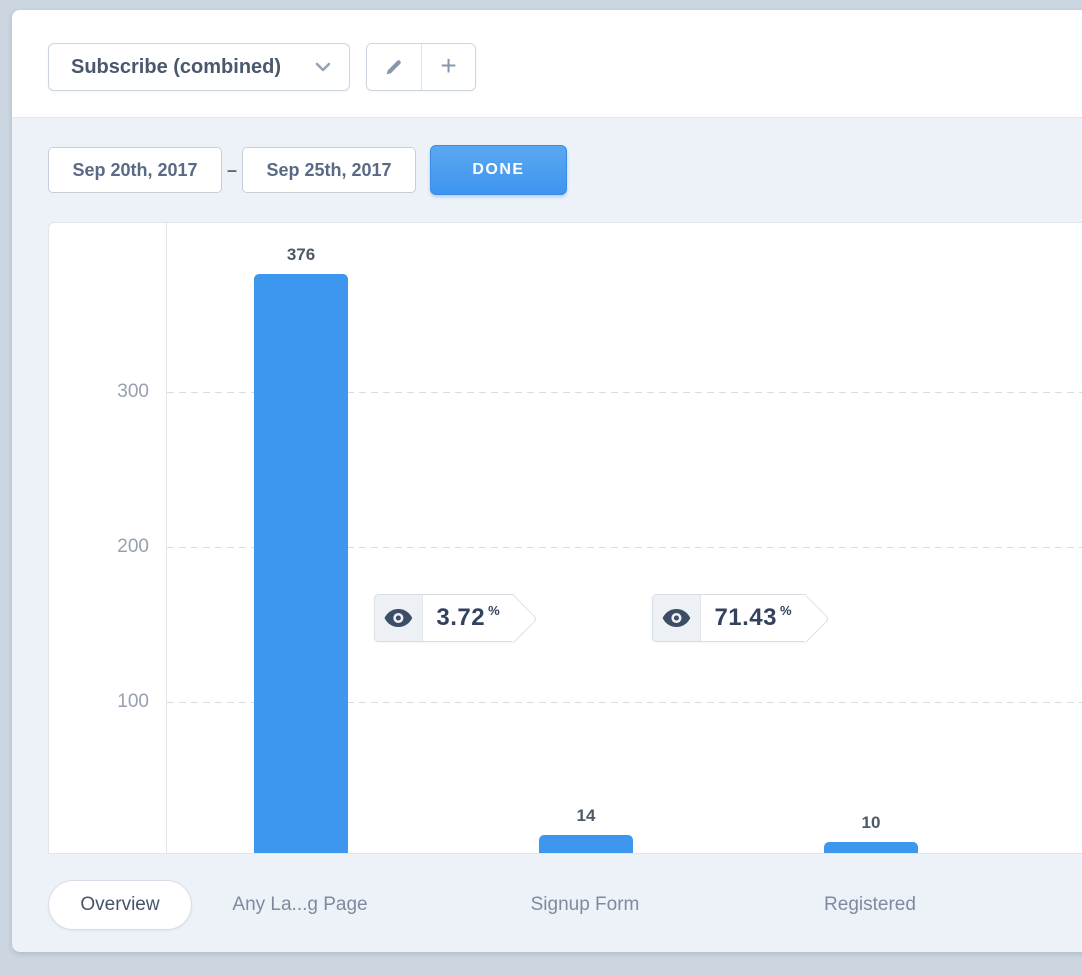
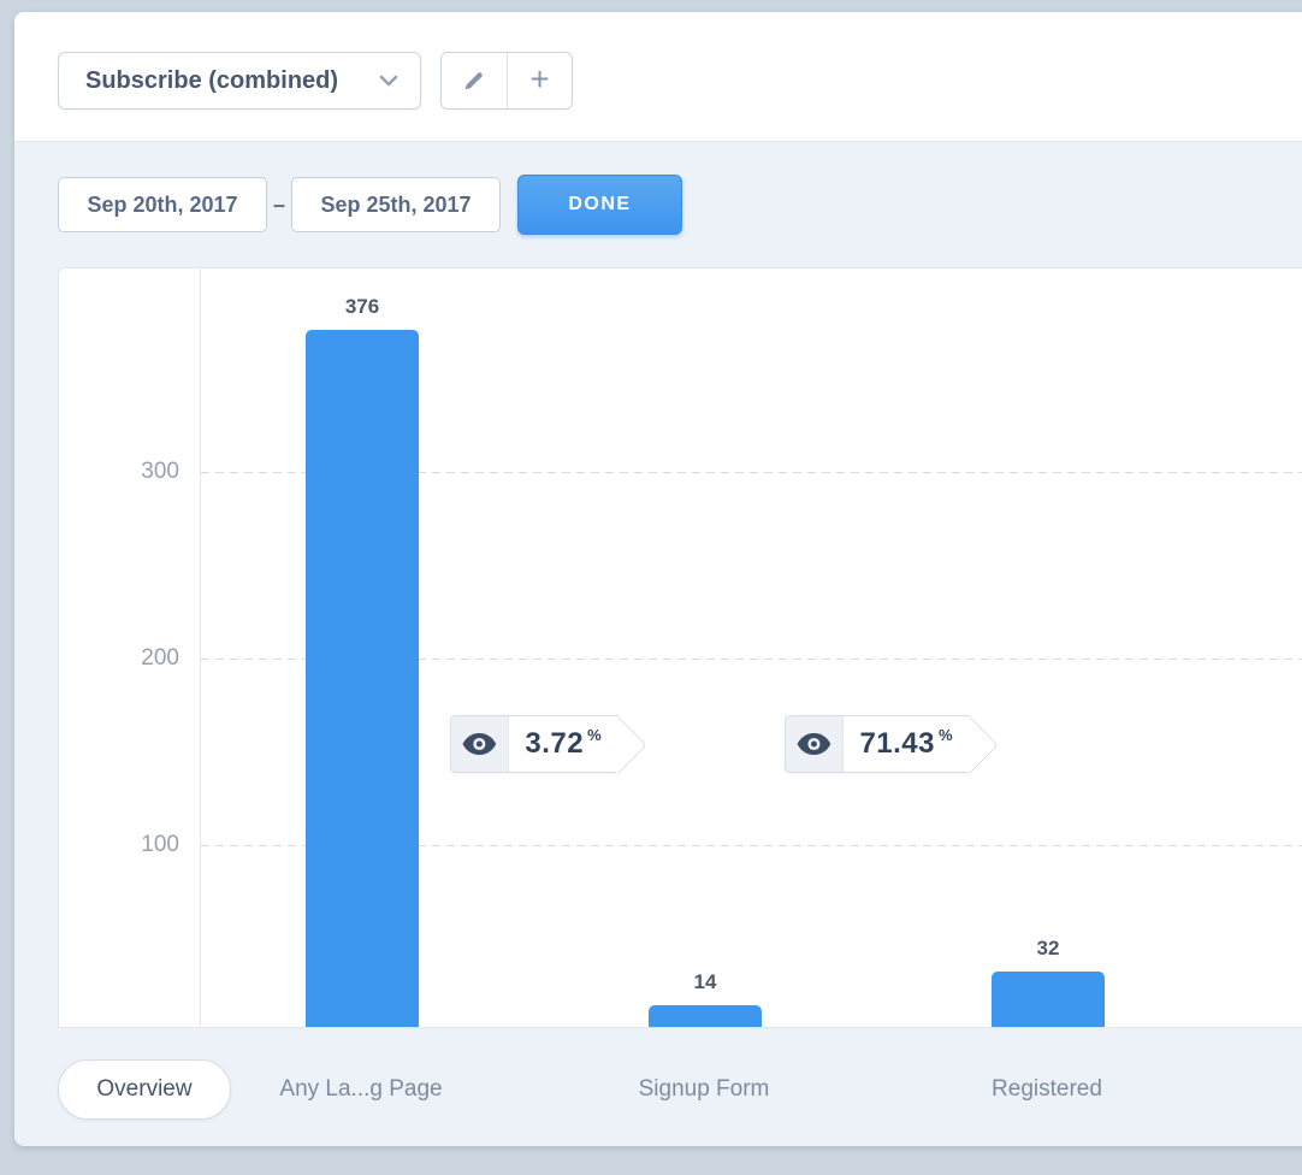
Registered: 10 -> 32
